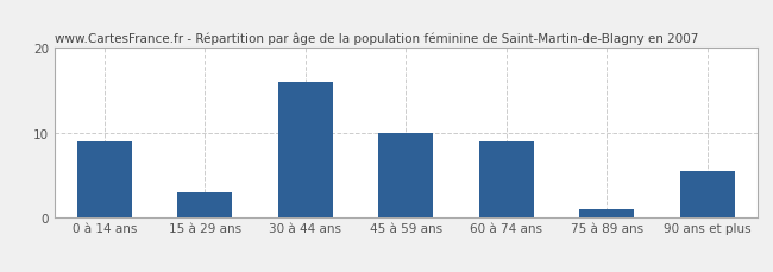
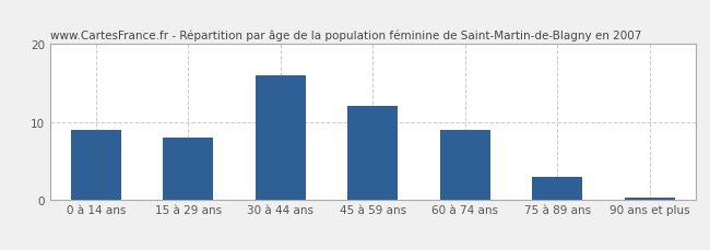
15 à 29 ans: 3.0 -> 8.0
45 à 59 ans: 10.0 -> 12.0
75 à 89 ans: 1.0 -> 3.0
90 ans et plus: 5.4 -> 0.3
